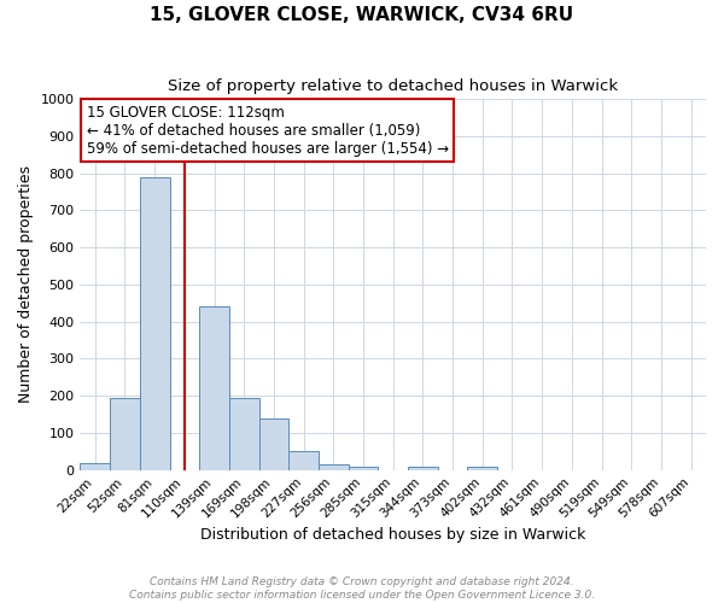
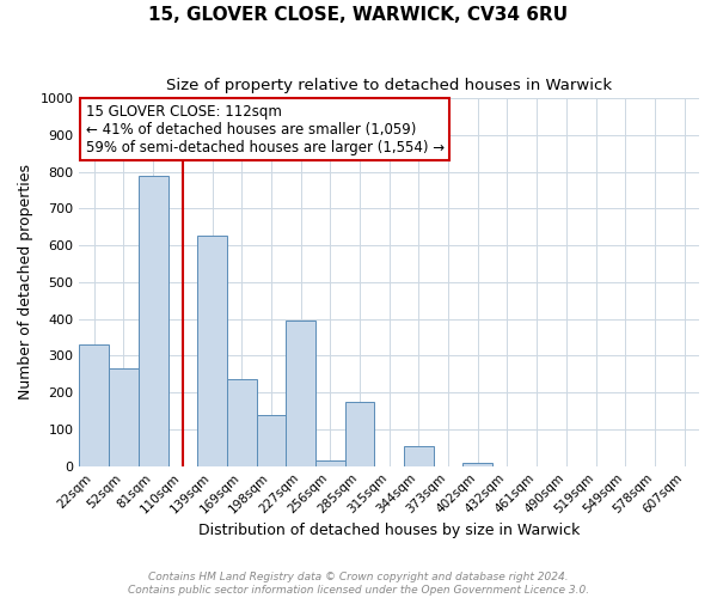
22sqm: 20 -> 330
52sqm: 195 -> 265
139sqm: 440 -> 625
169sqm: 195 -> 235
227sqm: 50 -> 395
285sqm: 10 -> 175
344sqm: 10 -> 55
